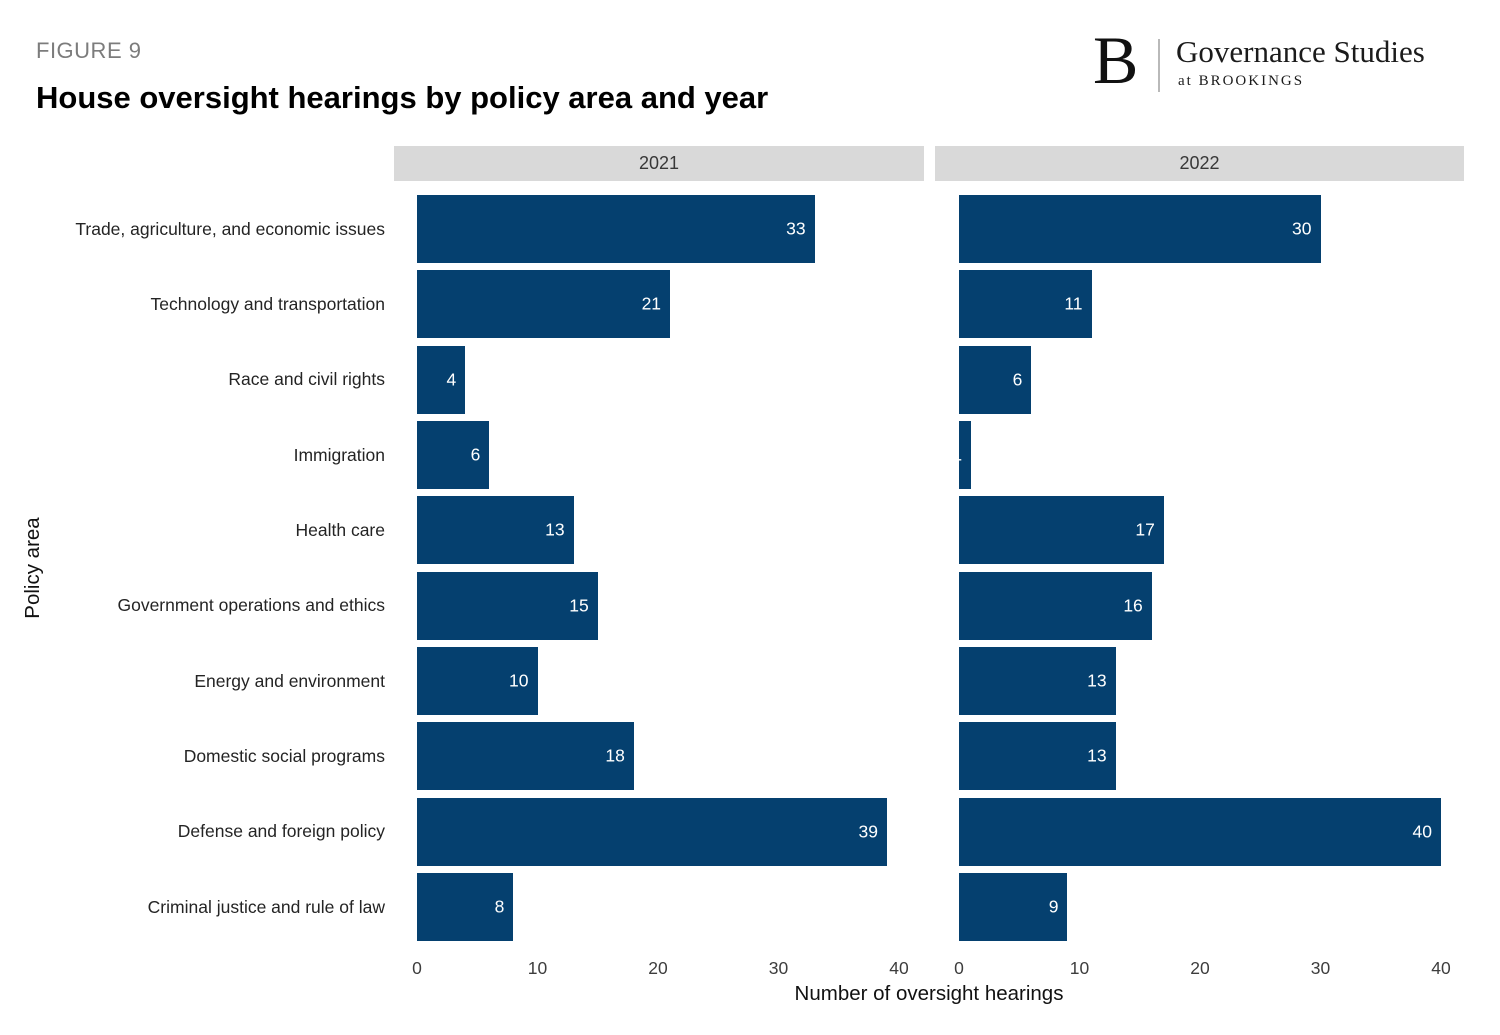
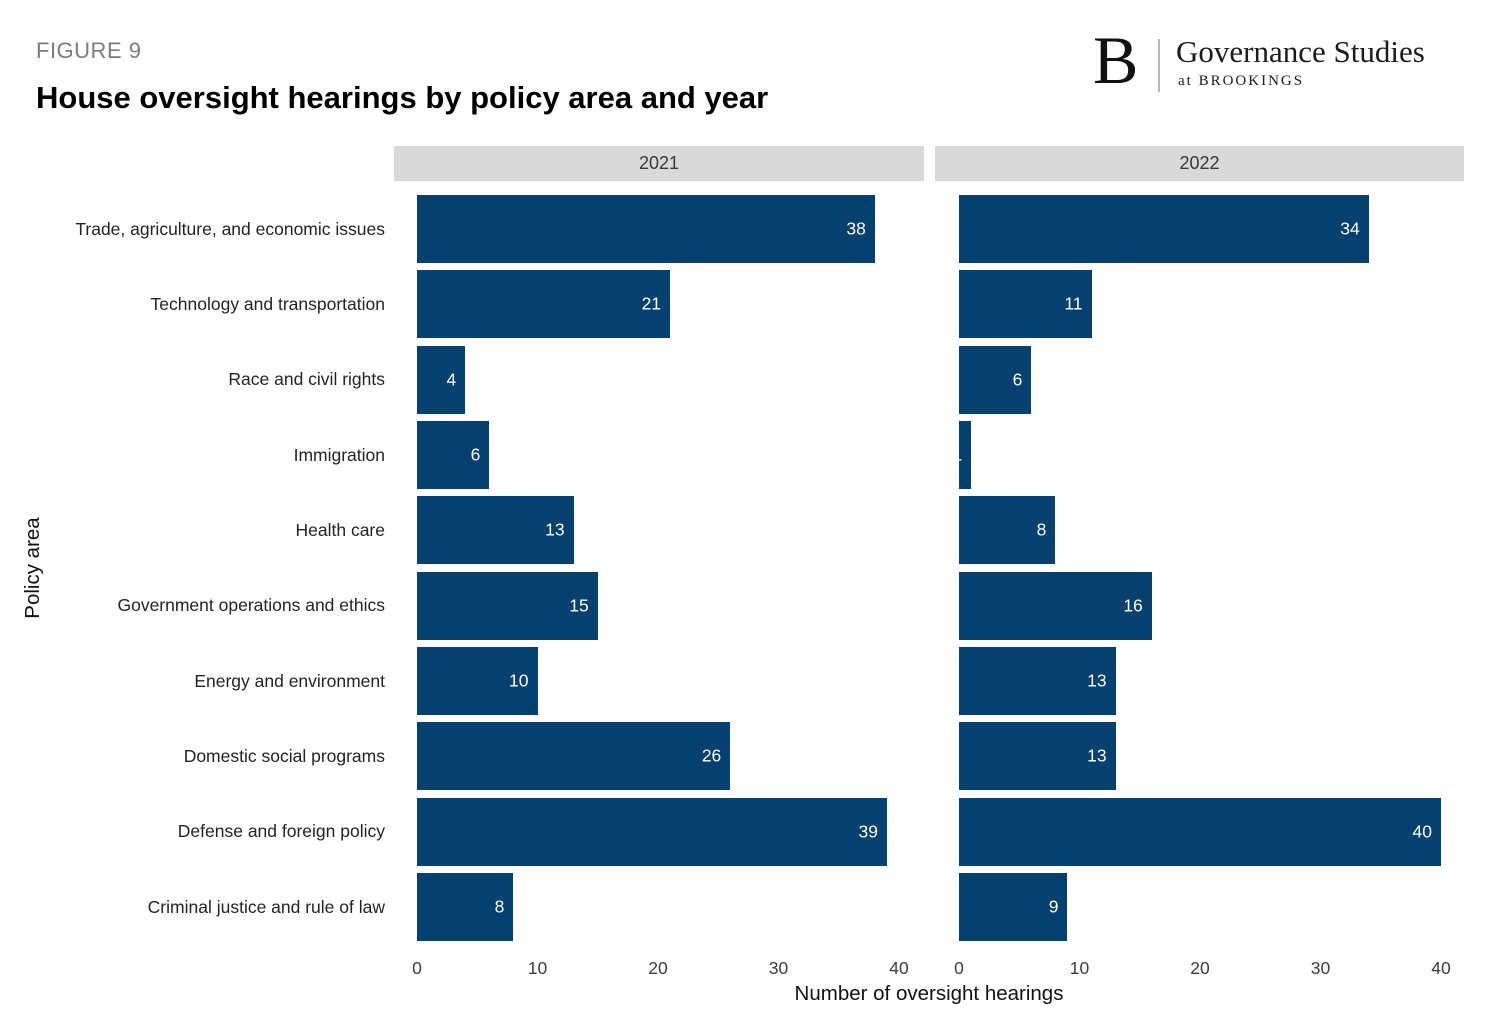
2021/Trade, agriculture, and economic issues: 33 -> 38
2022/Trade, agriculture, and economic issues: 30 -> 34
2022/Health care: 17 -> 8
2021/Domestic social programs: 18 -> 26
